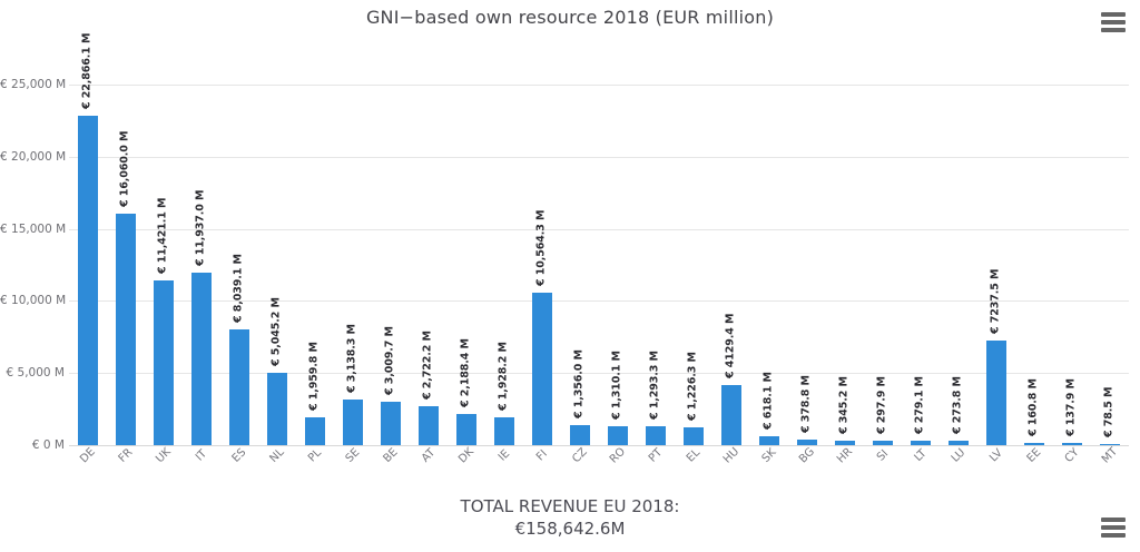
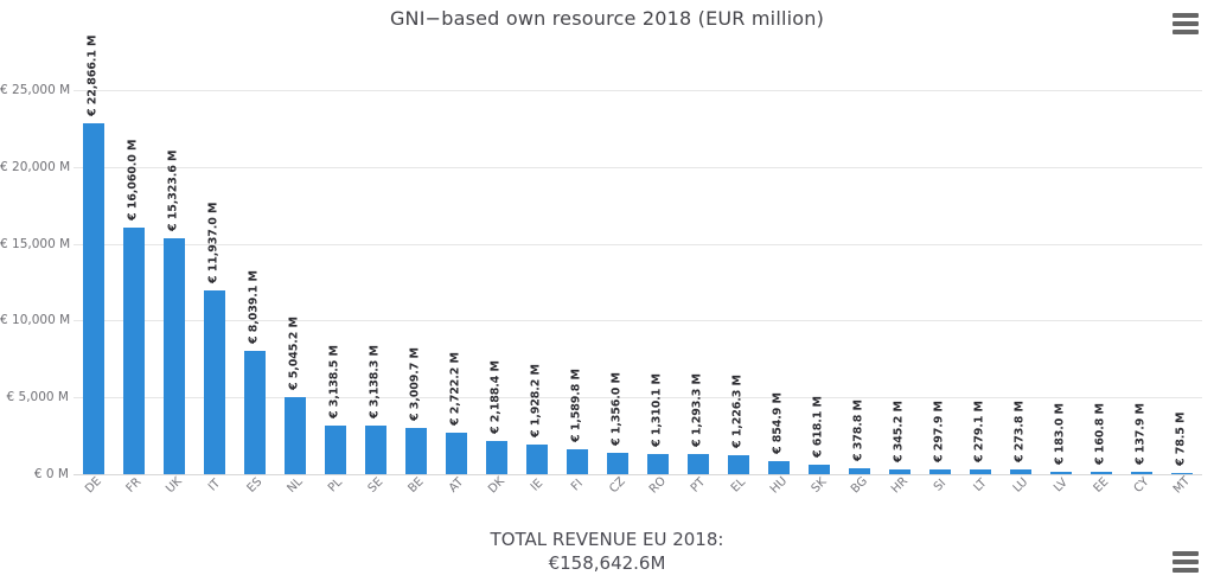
UK: 11,421.1 -> 15,323.6
PL: 1,959.8 -> 3,138.5
FI: 10,564.3 -> 1,589.8
HU: 4129.4 -> 854.9
LV: 7237.5 -> 183.0
